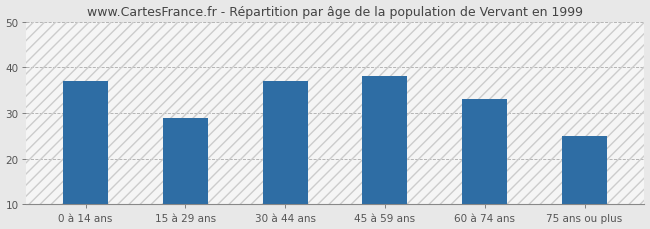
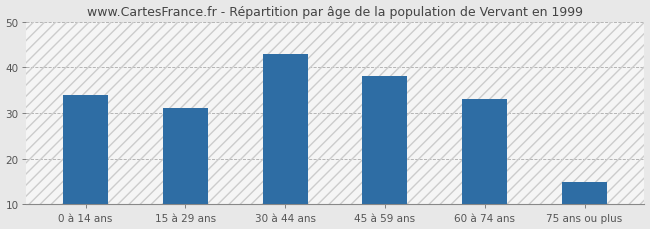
0 à 14 ans: 37 -> 34
15 à 29 ans: 29 -> 31
30 à 44 ans: 37 -> 43
75 ans ou plus: 25 -> 15
